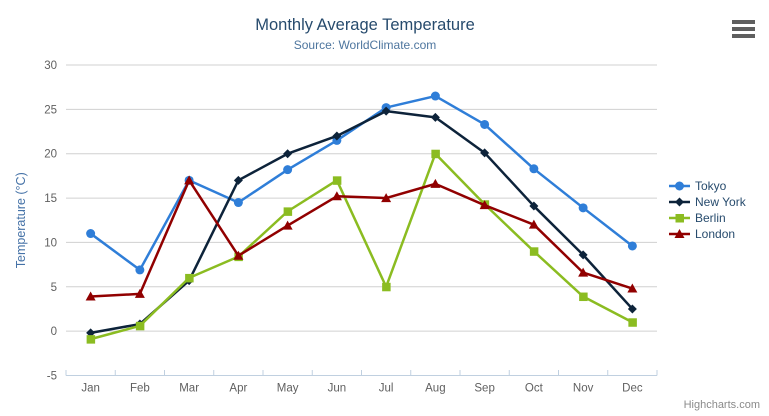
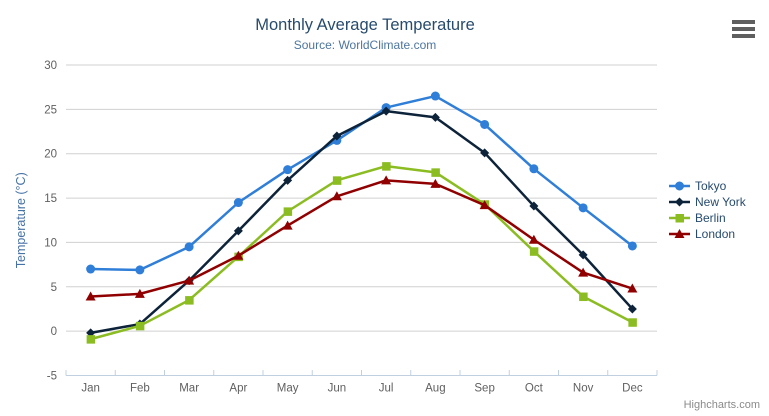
Tokyo/Jan: 11 -> 7
Tokyo/Mar: 17 -> 10
Berlin/Mar: 6 -> 4
London/Mar: 17 -> 6
New York/Apr: 17 -> 11
New York/May: 20 -> 17
Berlin/Jul: 5 -> 19
London/Jul: 15 -> 17
Berlin/Aug: 20 -> 18
London/Oct: 12 -> 10
